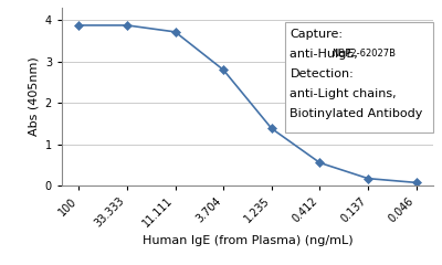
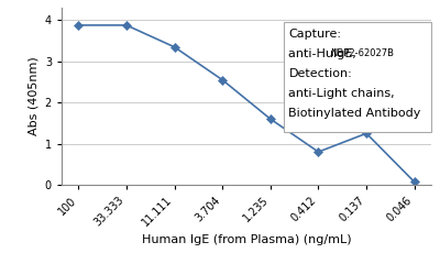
11.111: 3.72 -> 3.35
3.704: 2.80 -> 2.55
1.235: 1.38 -> 1.60
0.412: 0.55 -> 0.80
0.137: 0.17 -> 1.25
